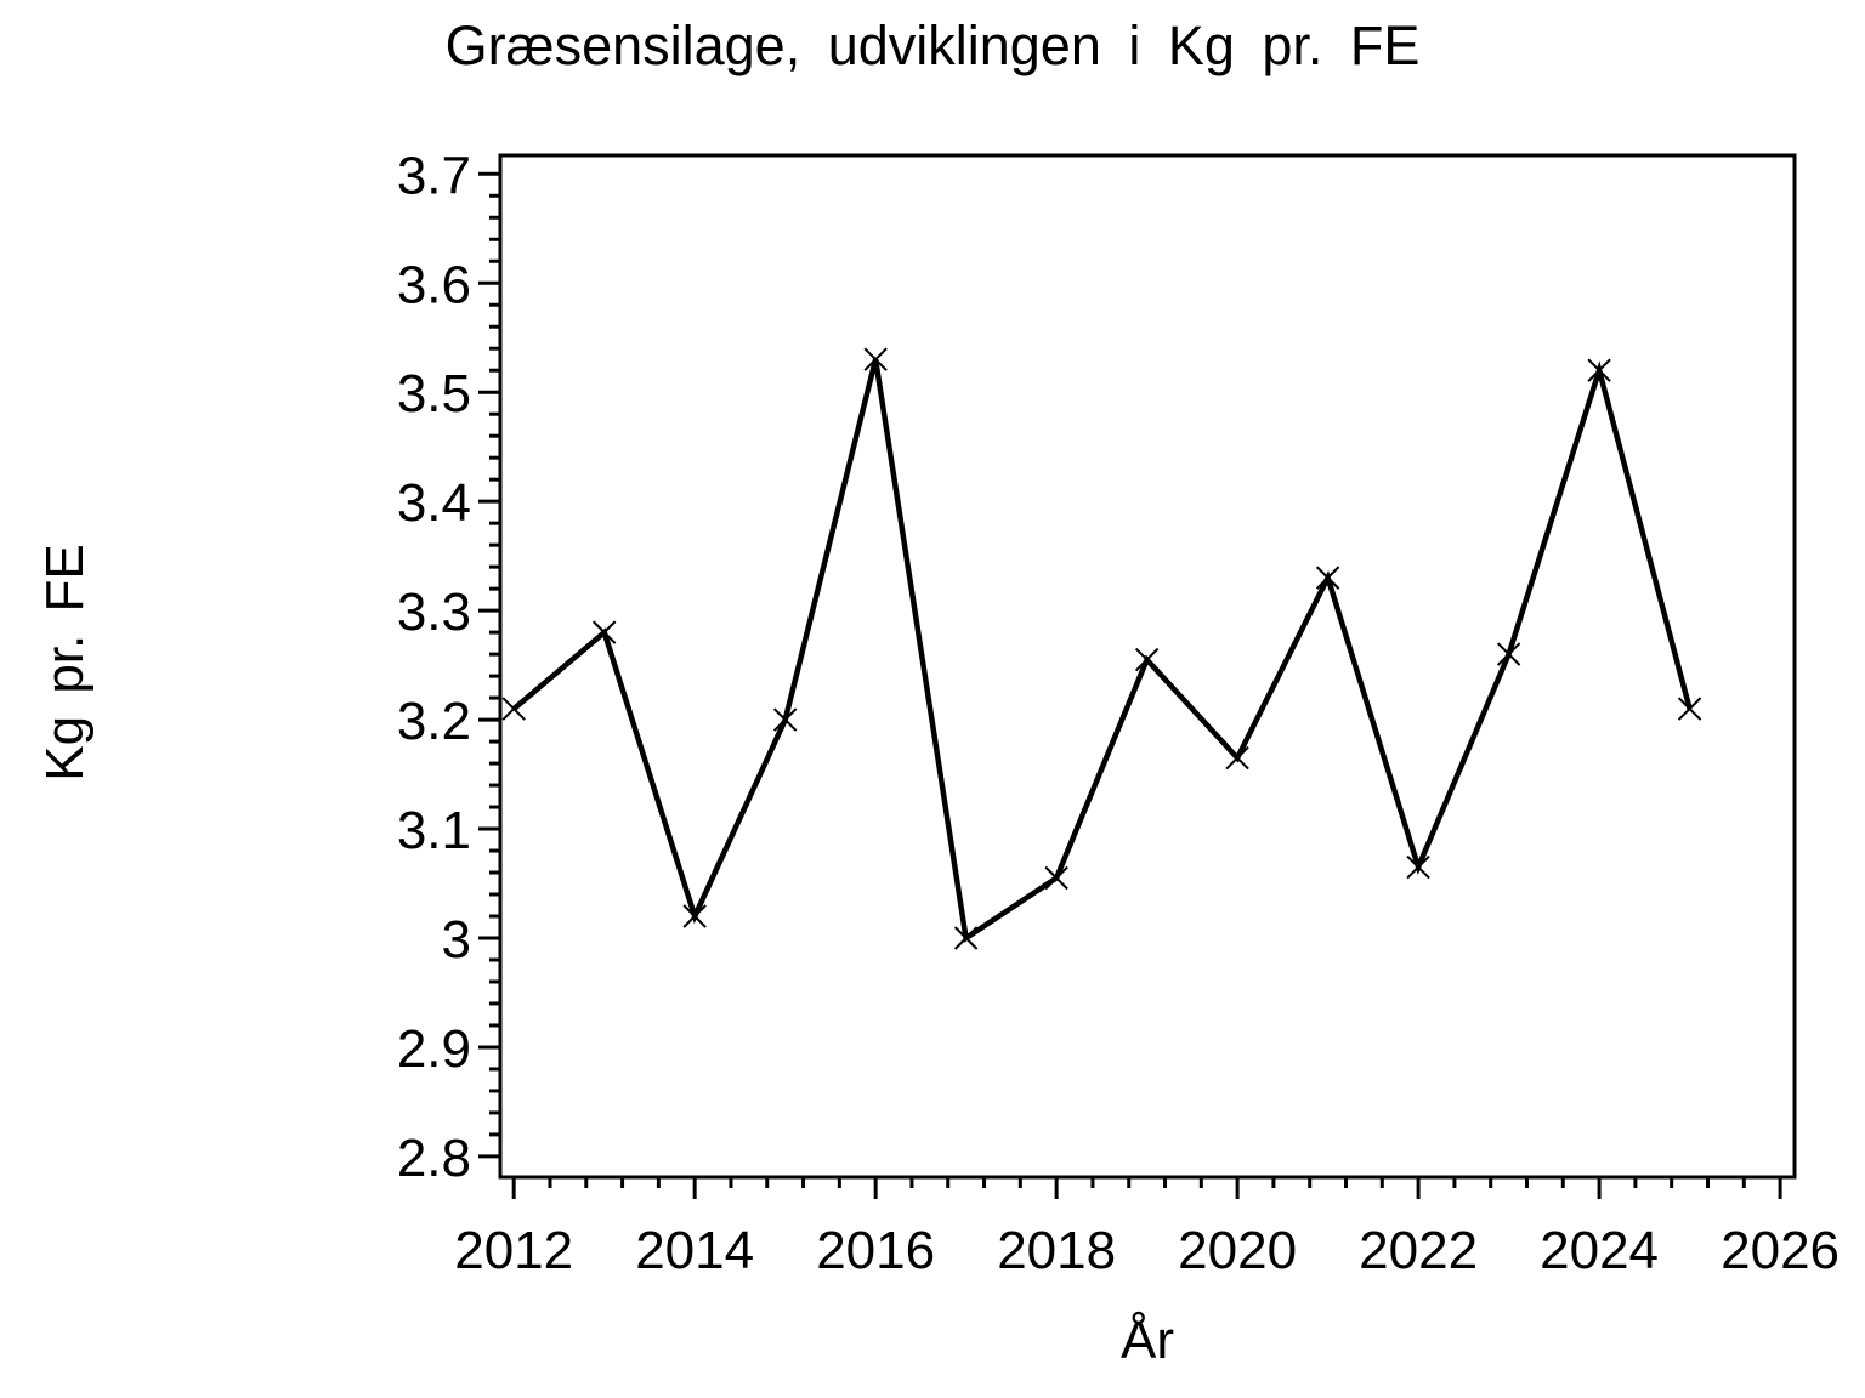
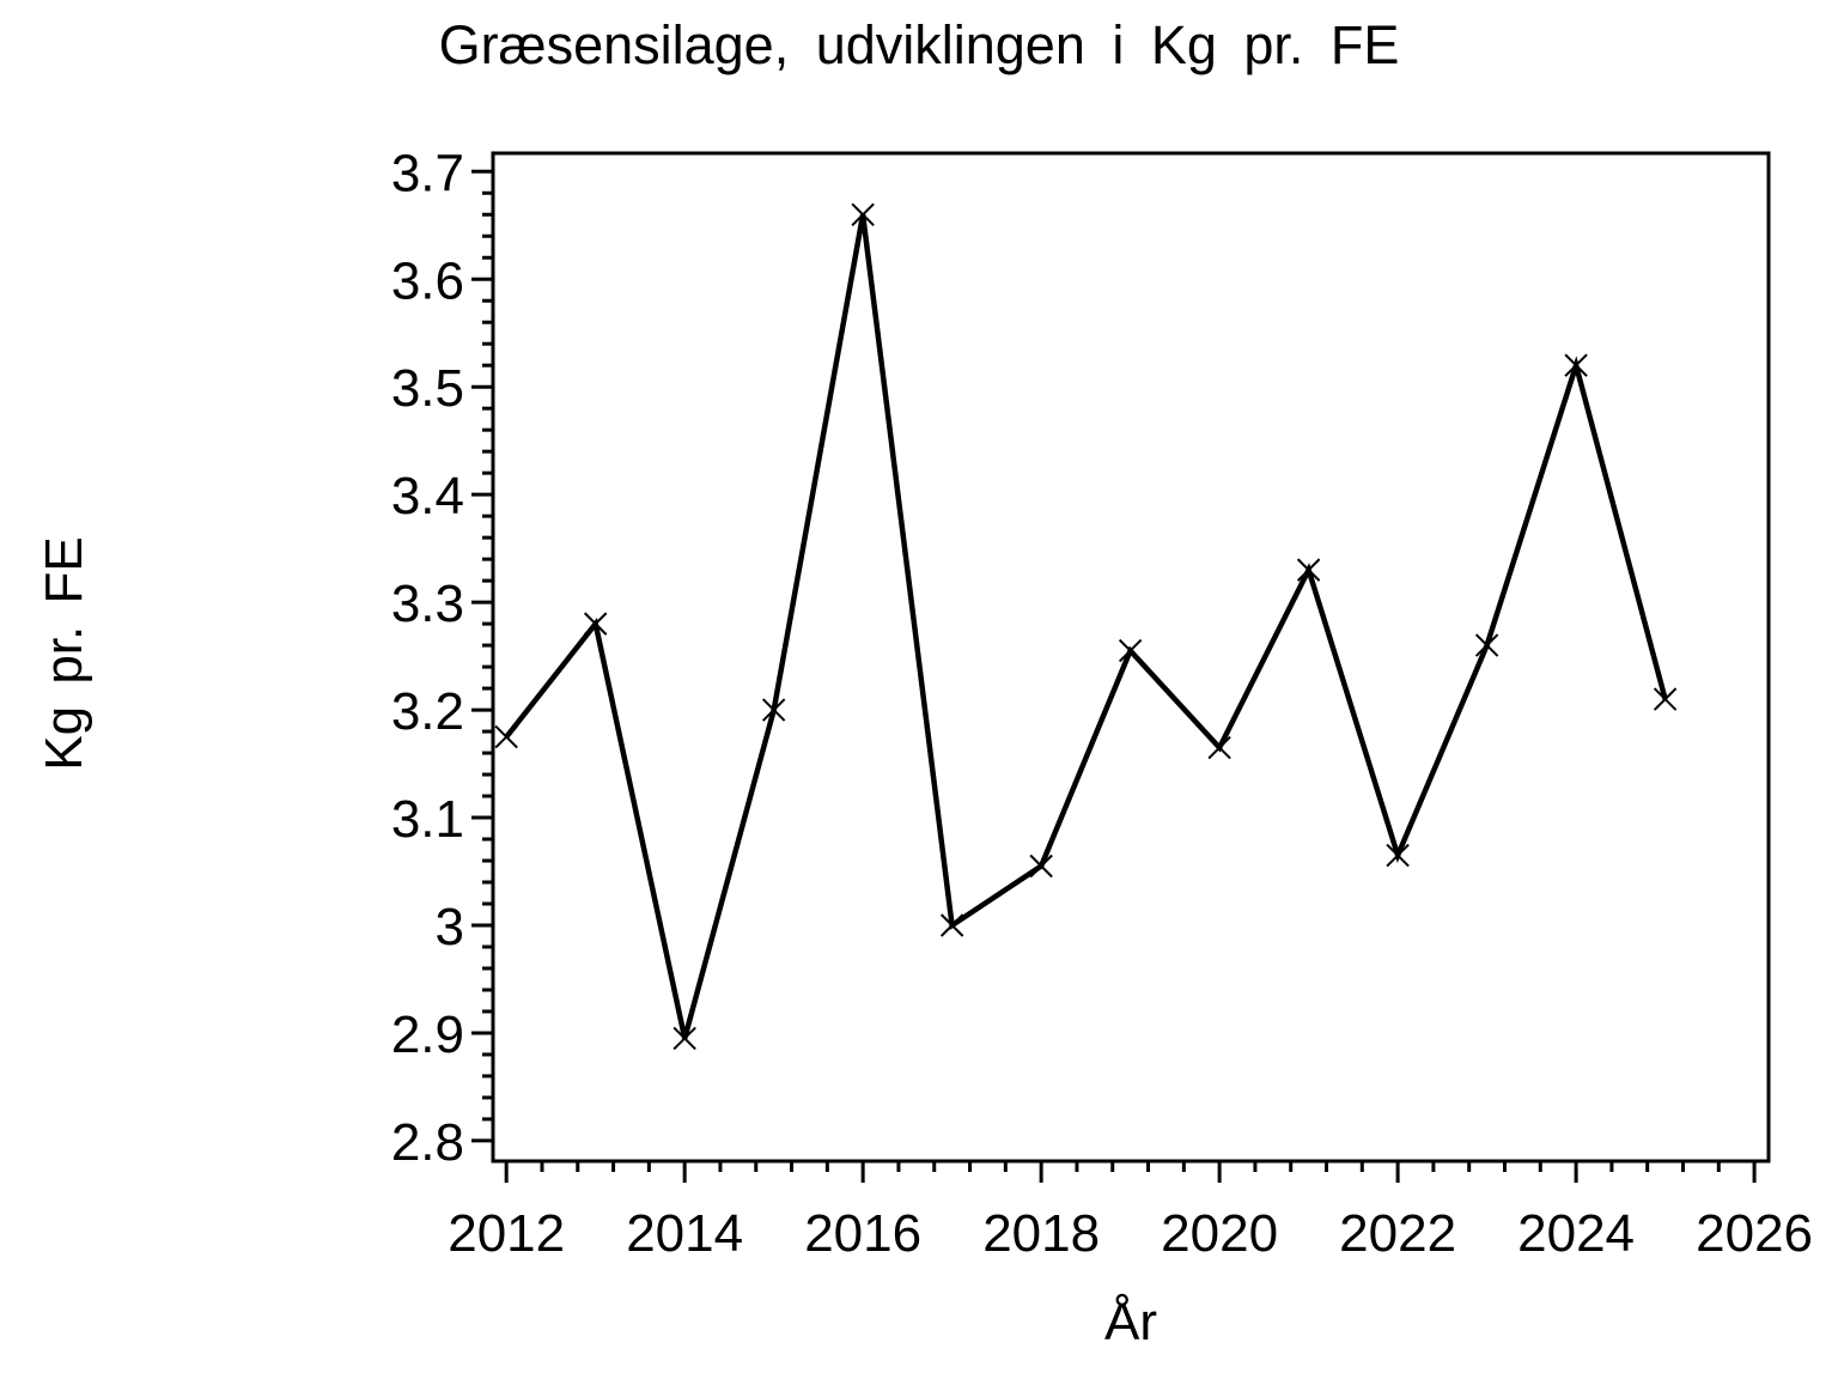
2012: 3.21 -> 3.17
2014: 3.02 -> 2.90
2016: 3.53 -> 3.66
